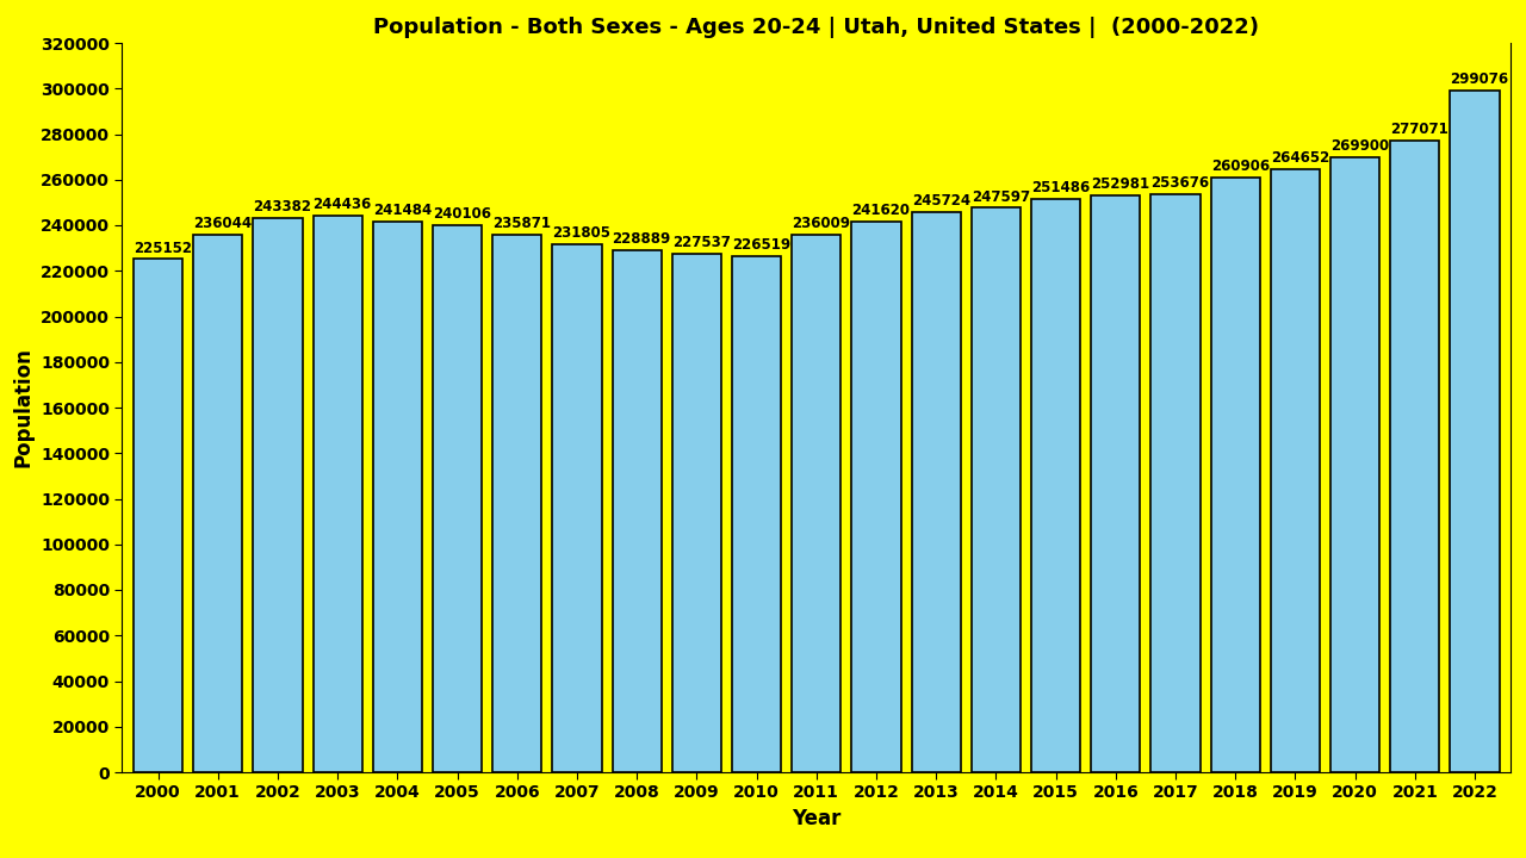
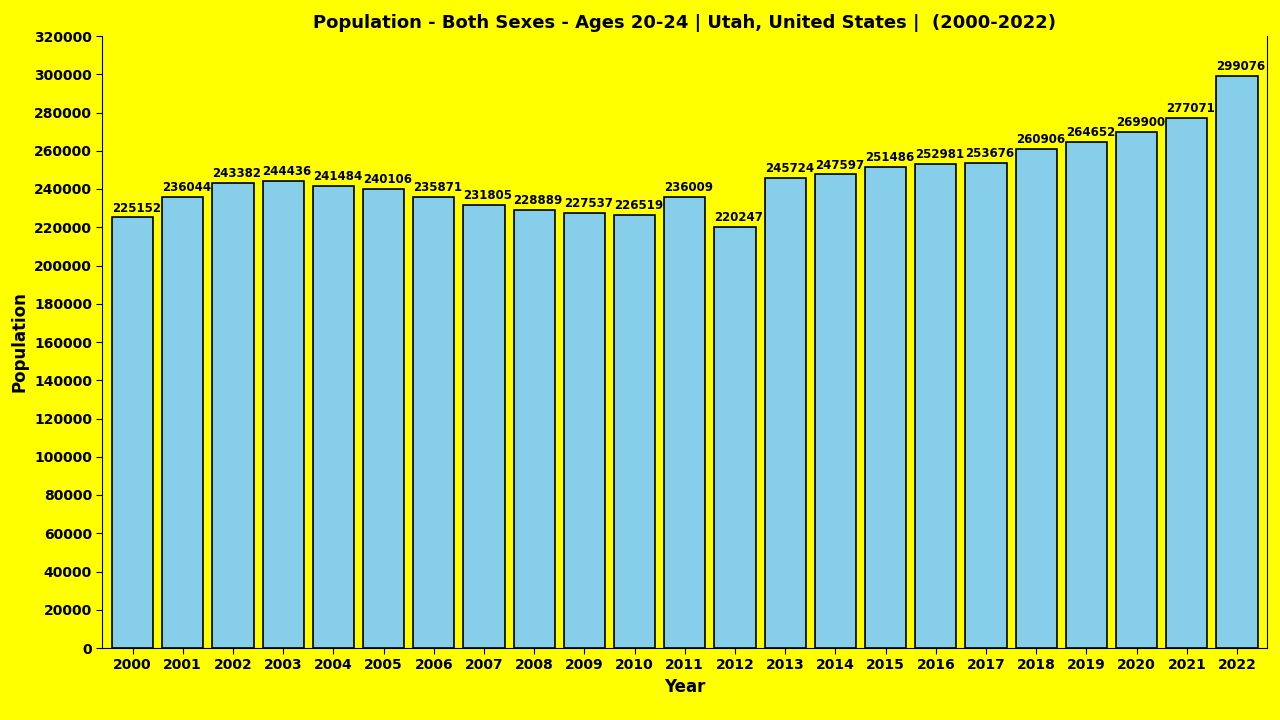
2012: 241620 -> 220247
